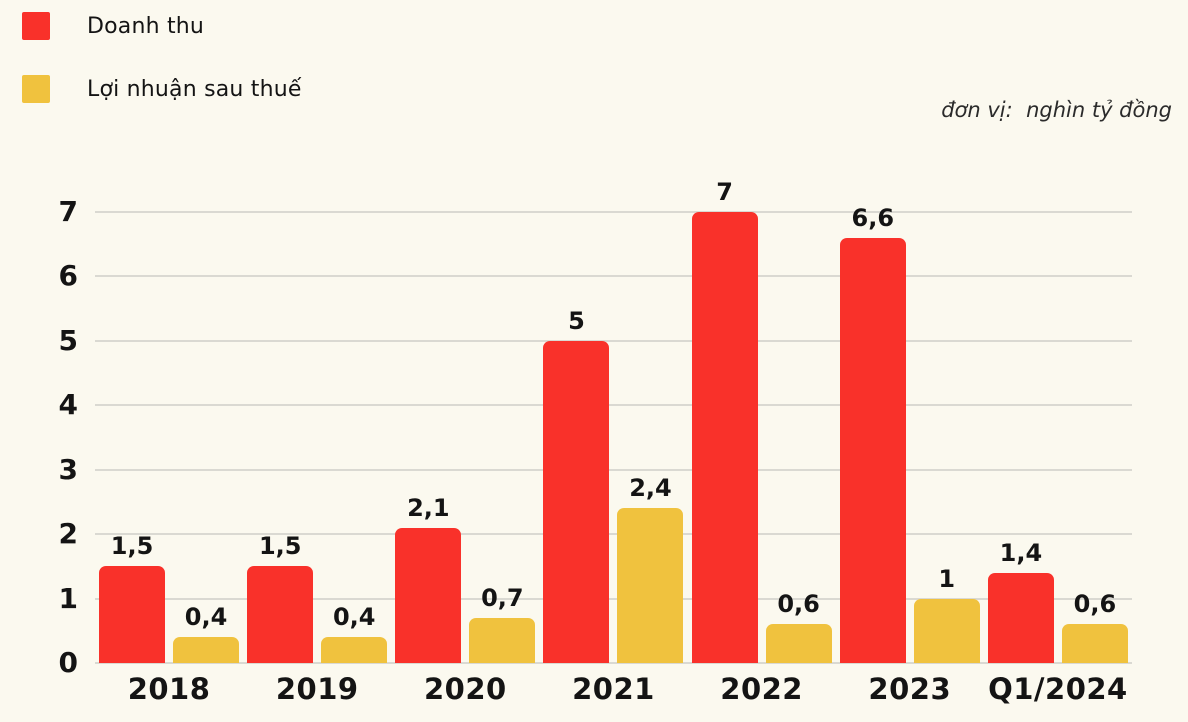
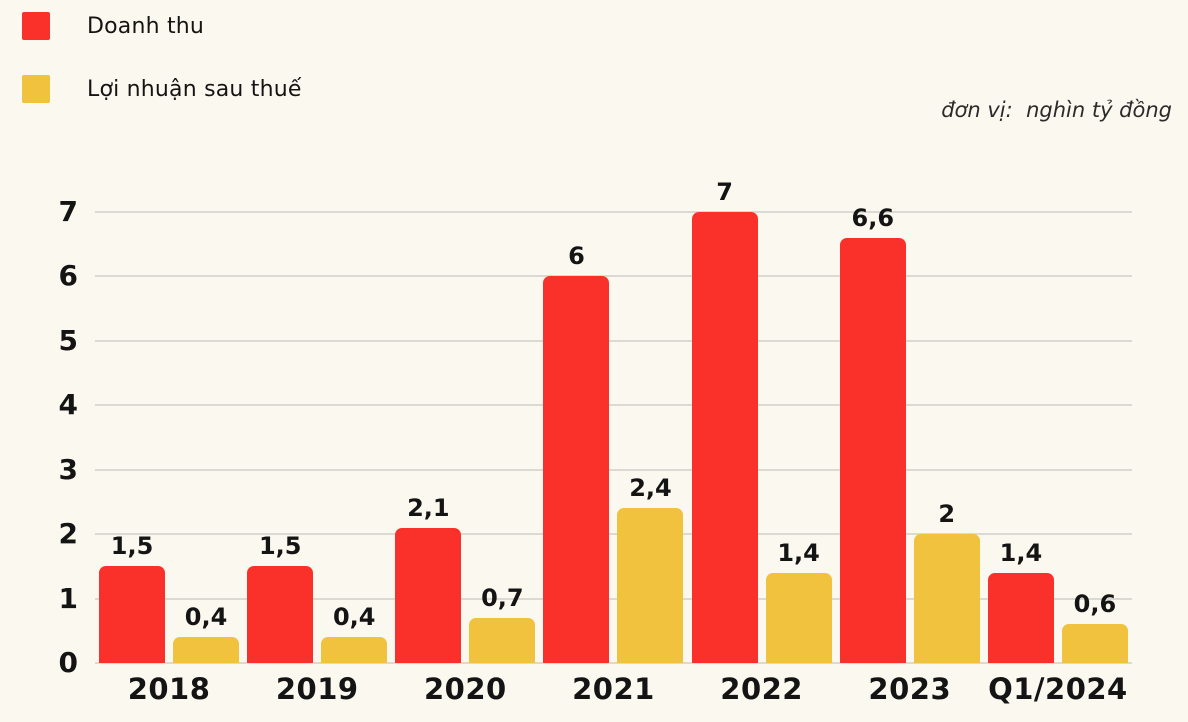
Doanh thu/2021: 5 -> 6
Lợi nhuận sau thuế/2022: 0,6 -> 1,4
Lợi nhuận sau thuế/2023: 1 -> 2
